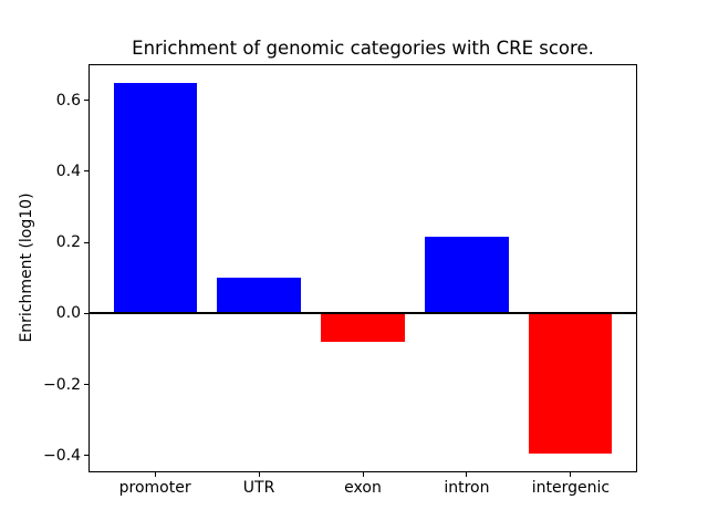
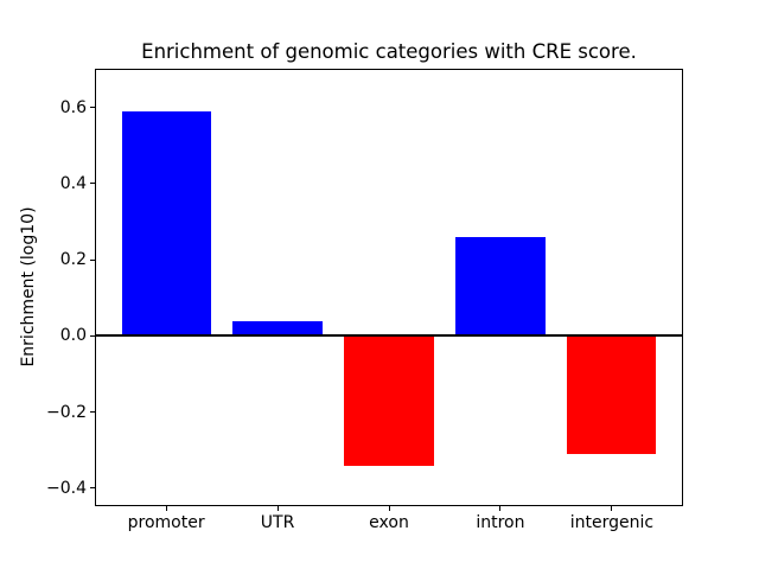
promoter: 0.65 -> 0.59
UTR: 0.10 -> 0.04
exon: -0.08 -> -0.34
intron: 0.21 -> 0.26
intergenic: -0.40 -> -0.31
